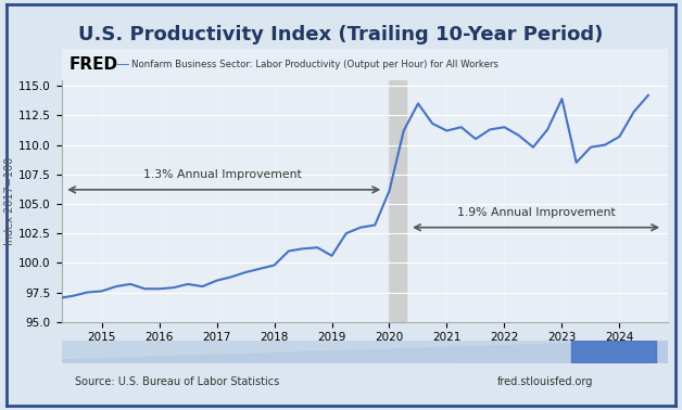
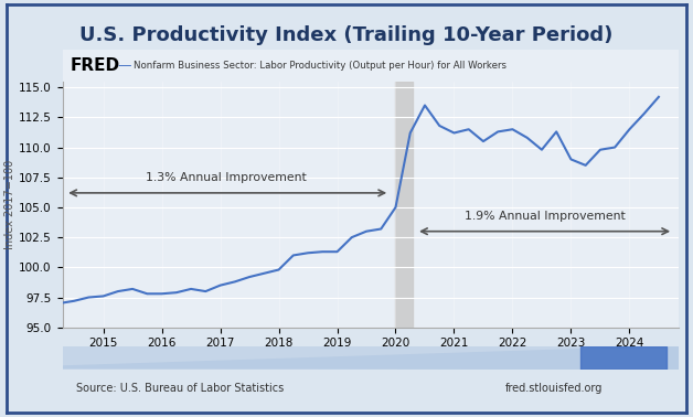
2019: 100.6 -> 101.3
2020: 106.1 -> 105.0
2023: 113.9 -> 109.0
2024: 110.7 -> 111.5
